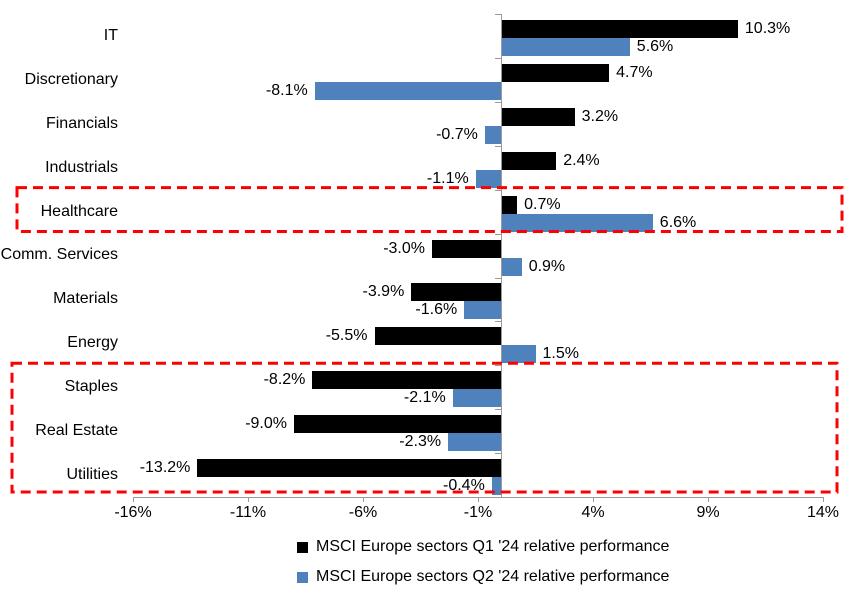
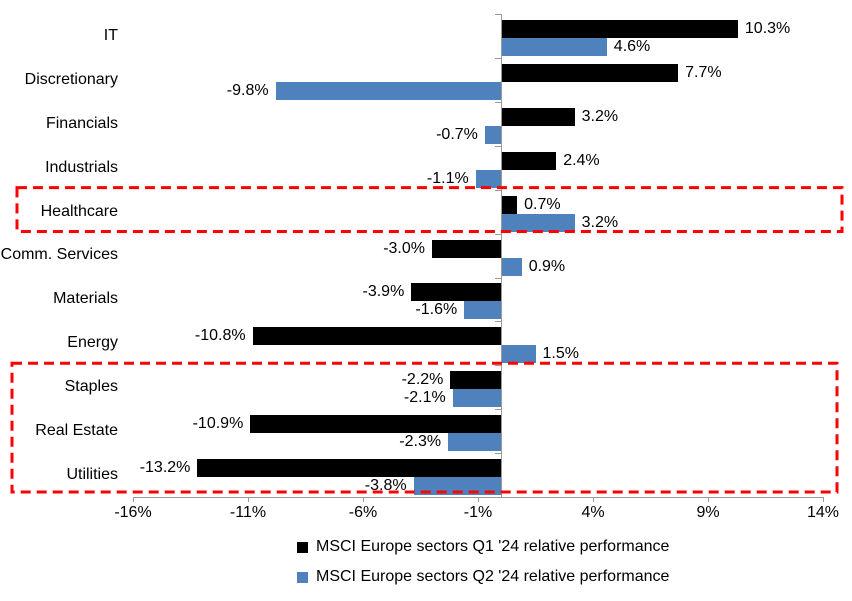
MSCI Europe sectors Q2 '24 relative performance/IT: 5.6% -> 4.6%
MSCI Europe sectors Q1 '24 relative performance/Discretionary: 4.7% -> 7.7%
MSCI Europe sectors Q2 '24 relative performance/Discretionary: -8.1% -> -9.8%
MSCI Europe sectors Q2 '24 relative performance/Healthcare: 6.6% -> 3.2%
MSCI Europe sectors Q1 '24 relative performance/Energy: -5.5% -> -10.8%
MSCI Europe sectors Q1 '24 relative performance/Staples: -8.2% -> -2.2%
MSCI Europe sectors Q1 '24 relative performance/Real Estate: -9.0% -> -10.9%
MSCI Europe sectors Q2 '24 relative performance/Utilities: -0.4% -> -3.8%
